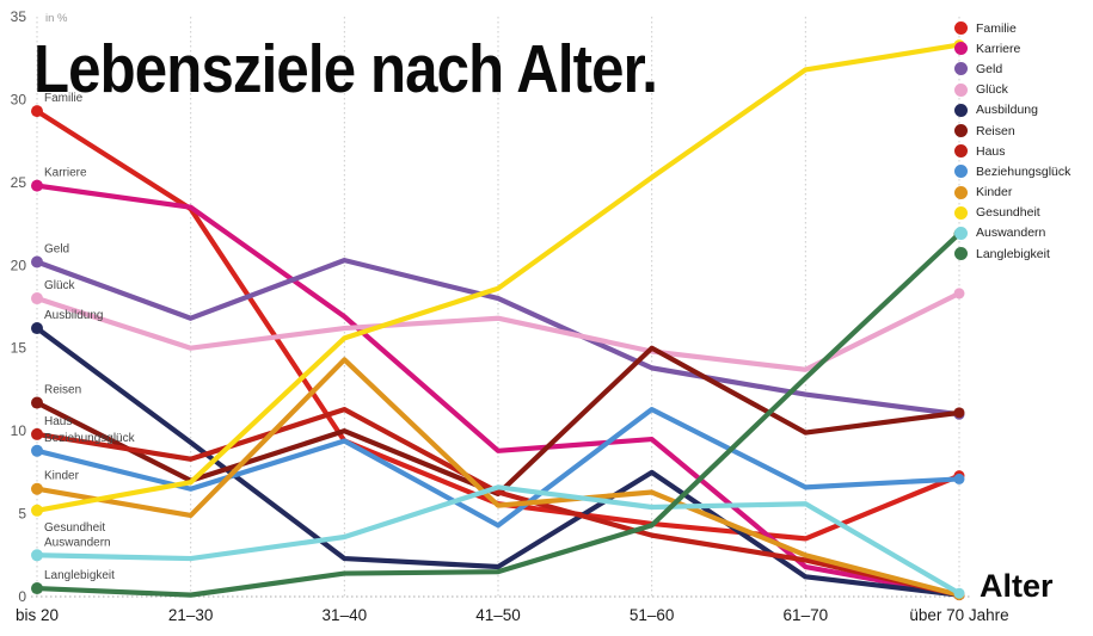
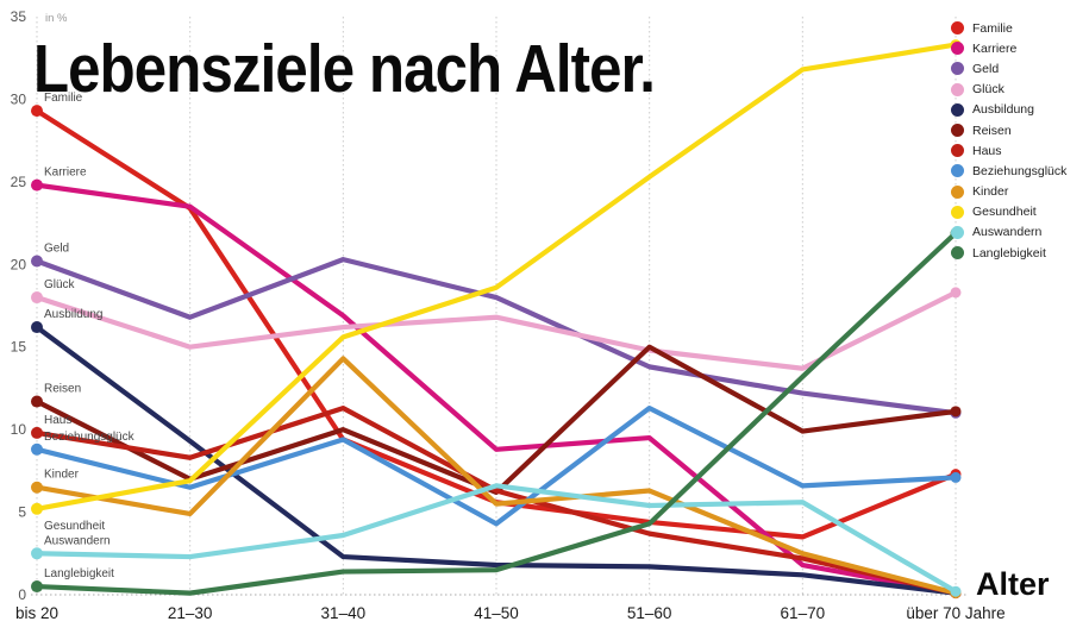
Ausbildung/51–60: 7.5 -> 1.7
